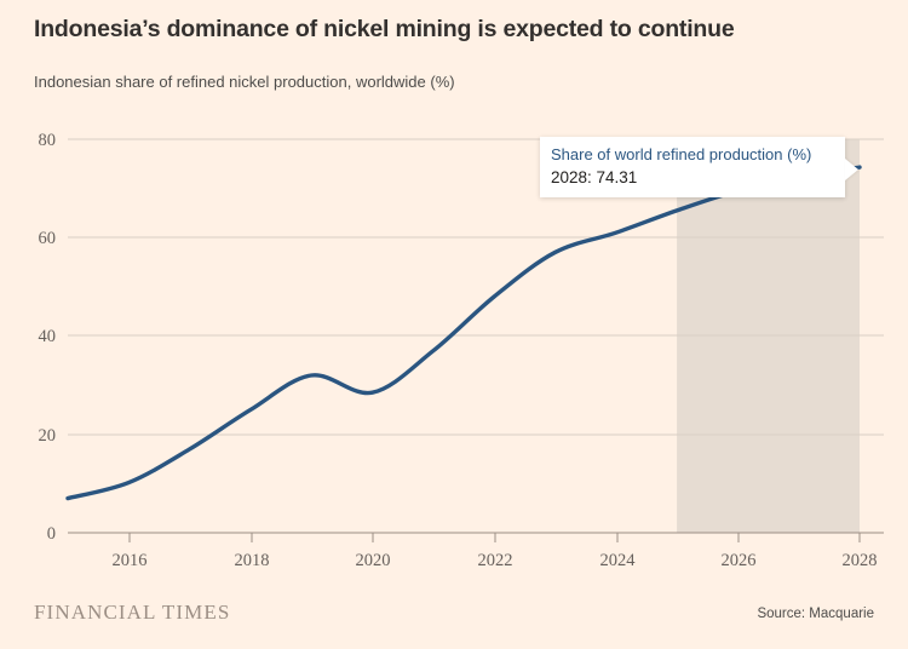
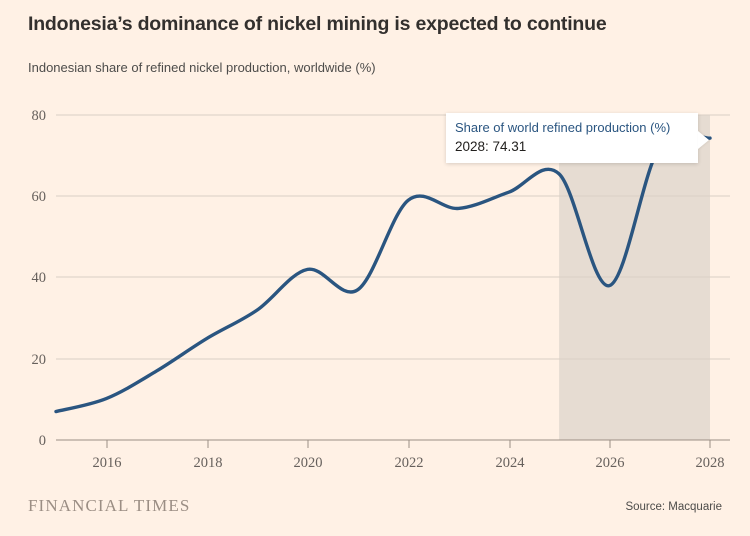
2020: 28 -> 42
2022: 48 -> 59
2026: 70 -> 38
